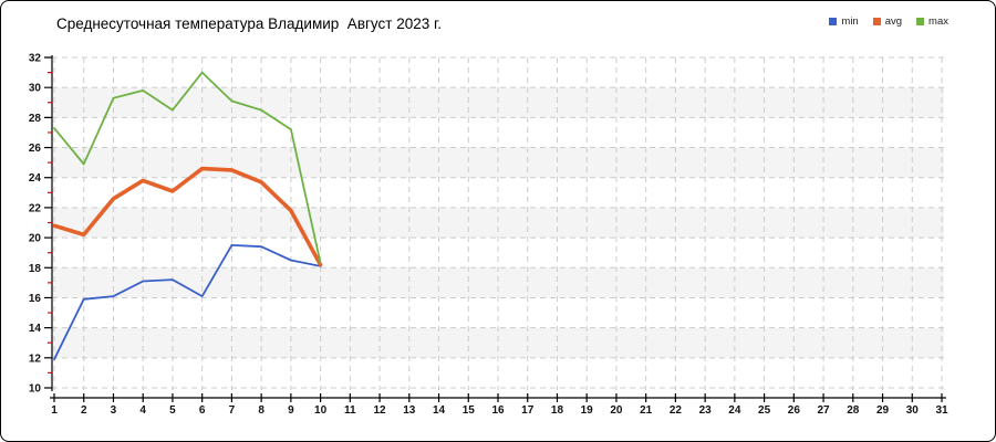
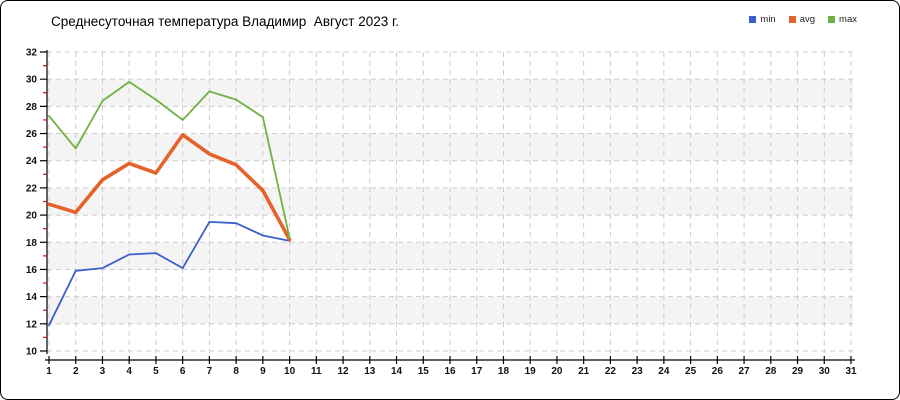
max/3: 29.3 -> 28.4
avg/6: 24.6 -> 25.9
max/6: 31.0 -> 27.0
